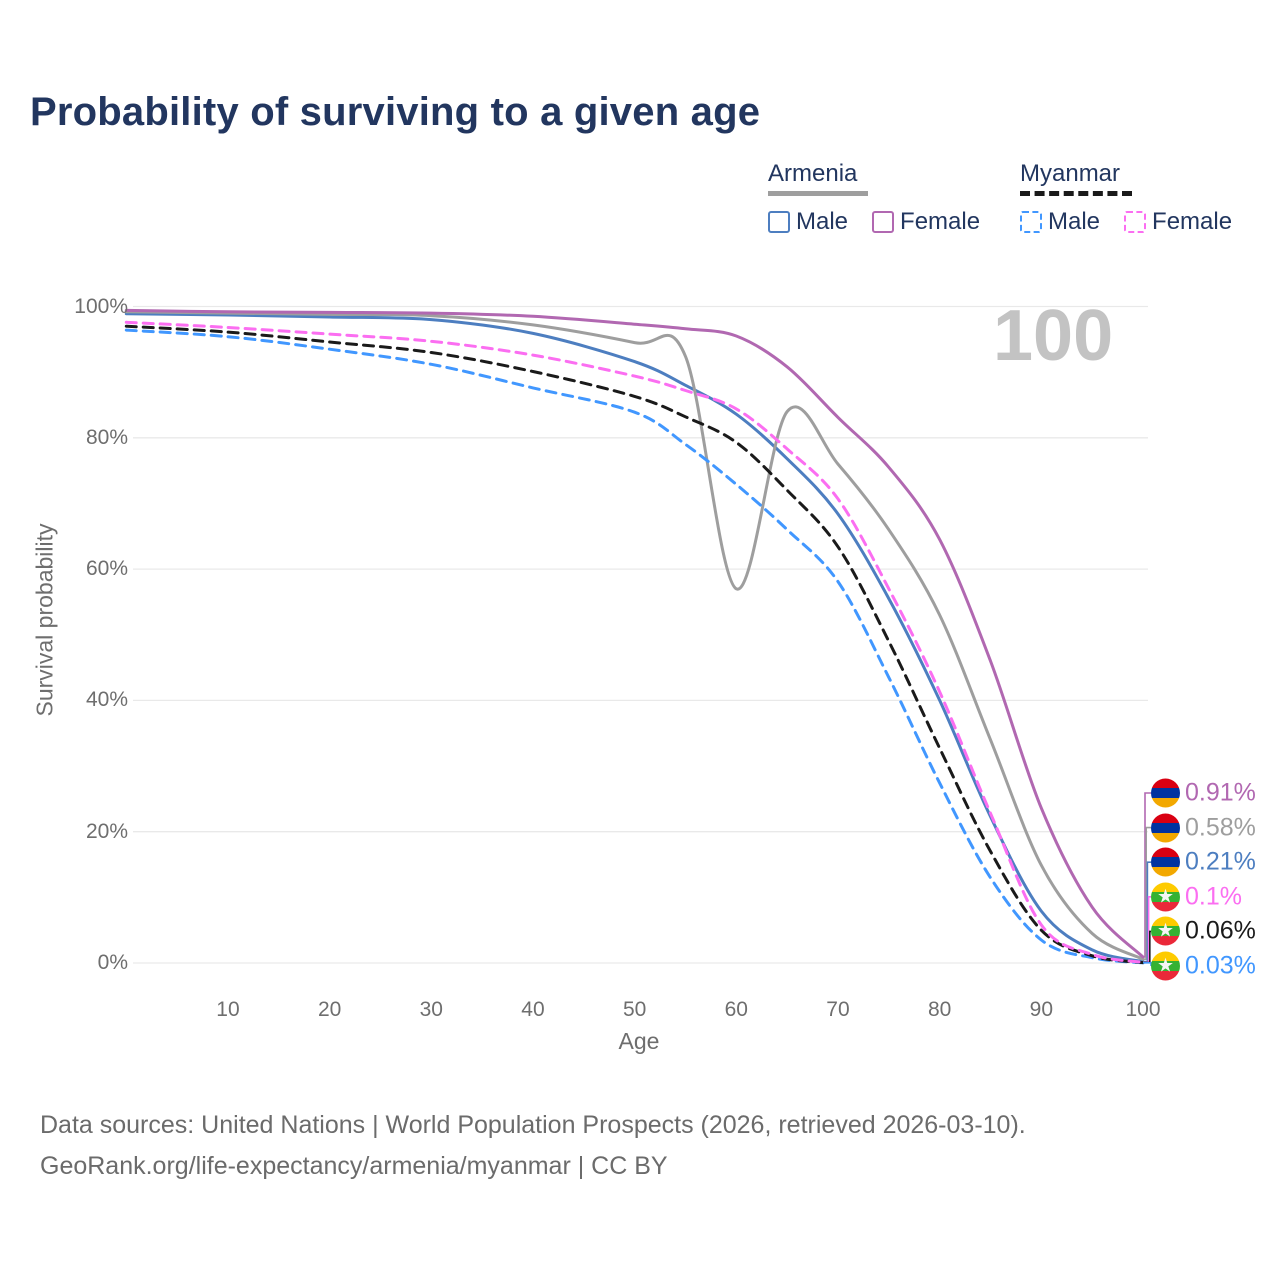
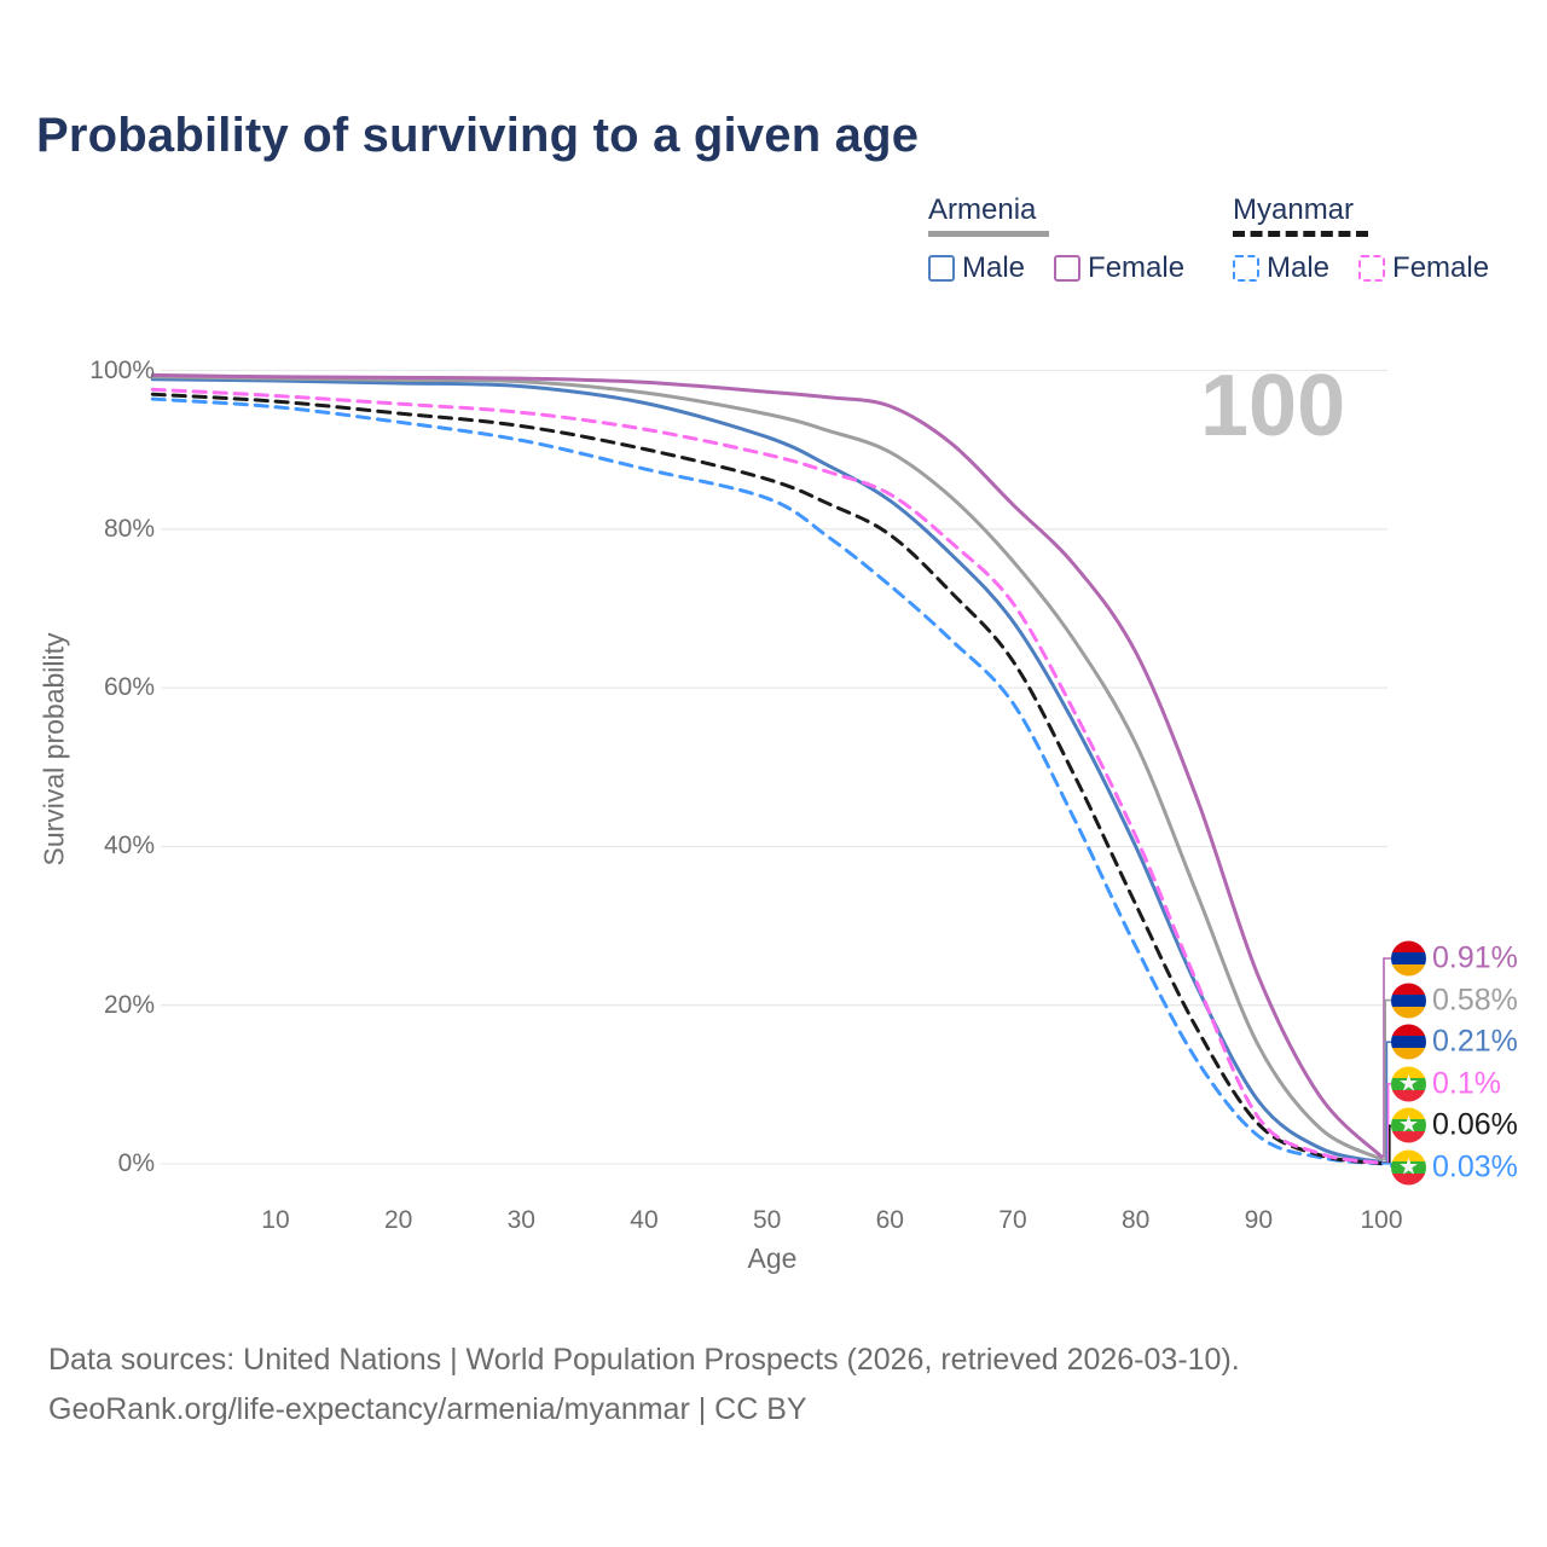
Armenia/60: 57% -> 90%
